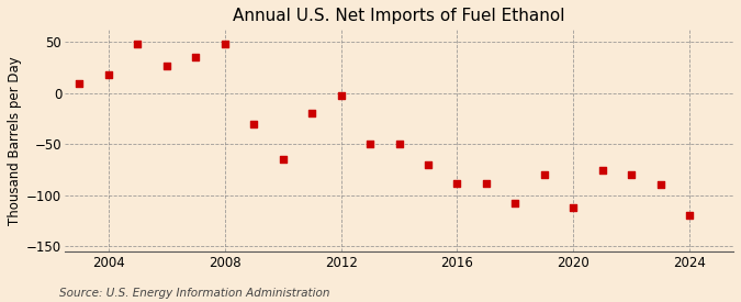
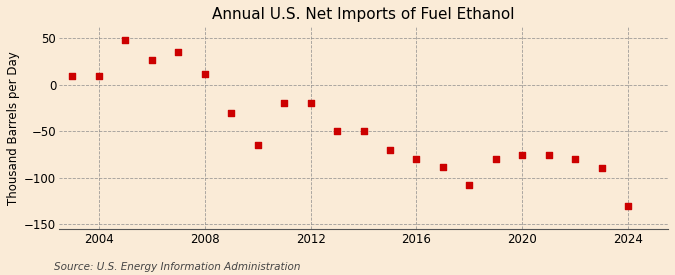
2004: 18 -> 10
2008: 48 -> 12
2012: -2 -> -20
2016: -88 -> -80
2020: -112 -> -75
2024: -120 -> -130
